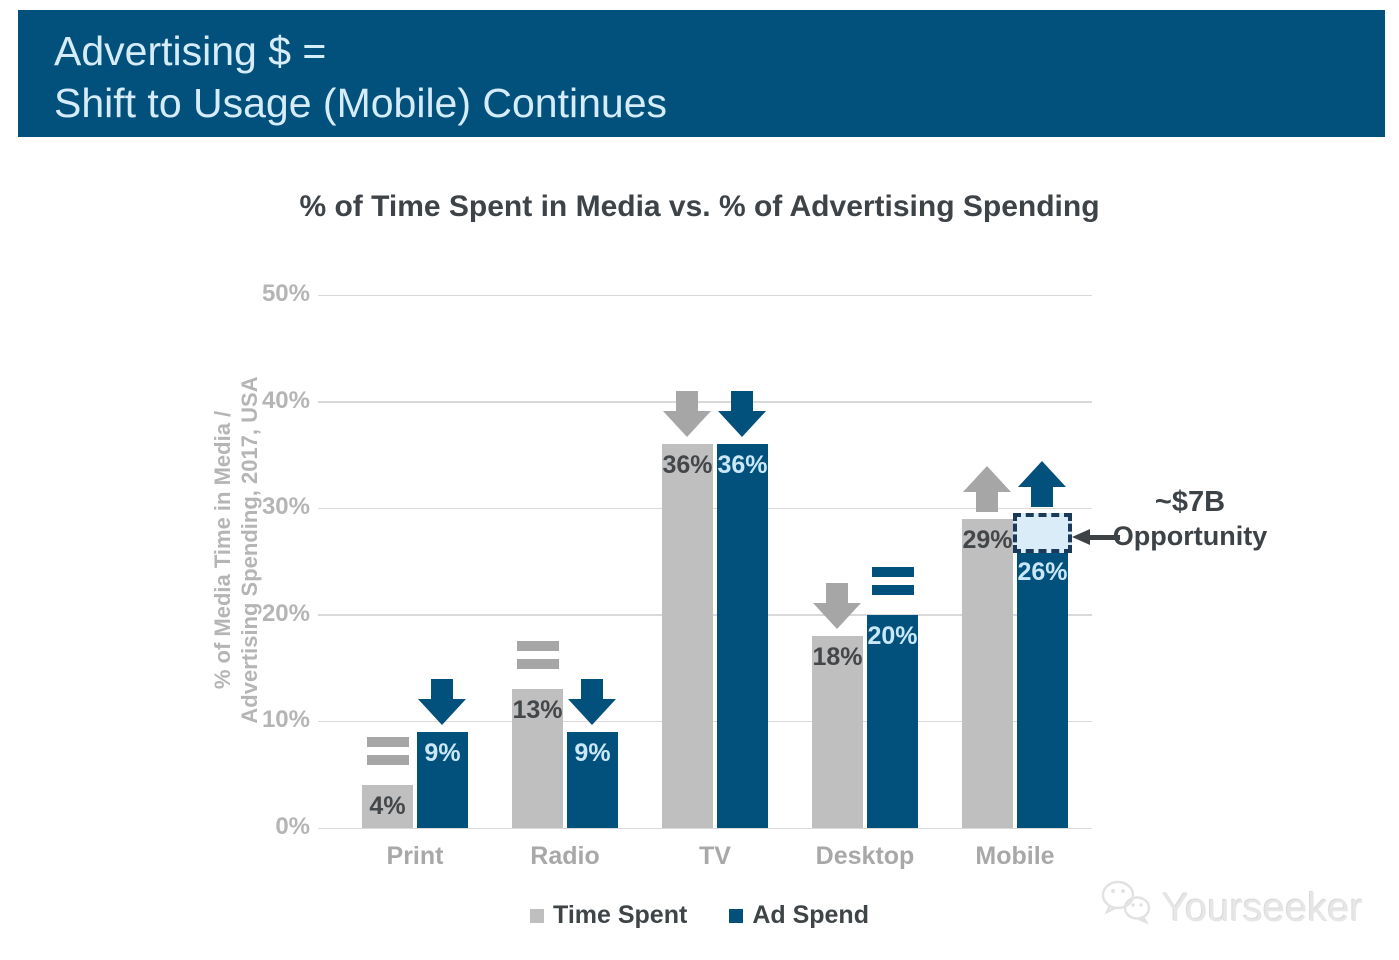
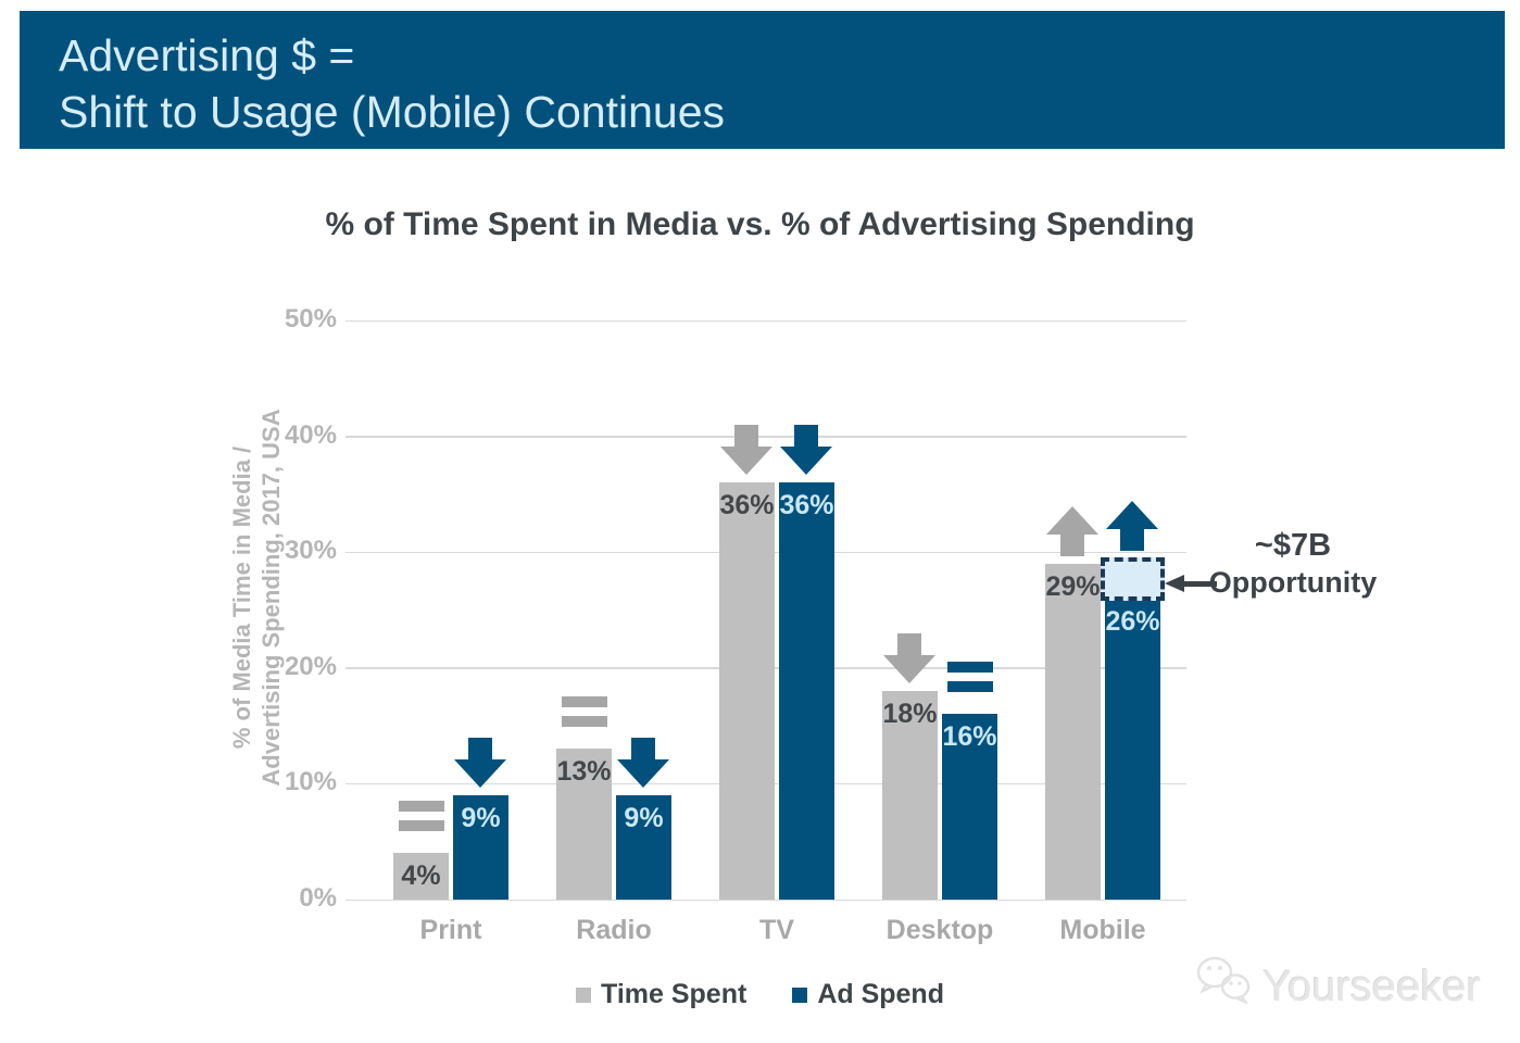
Ad Spend/Desktop: 20% -> 16%
